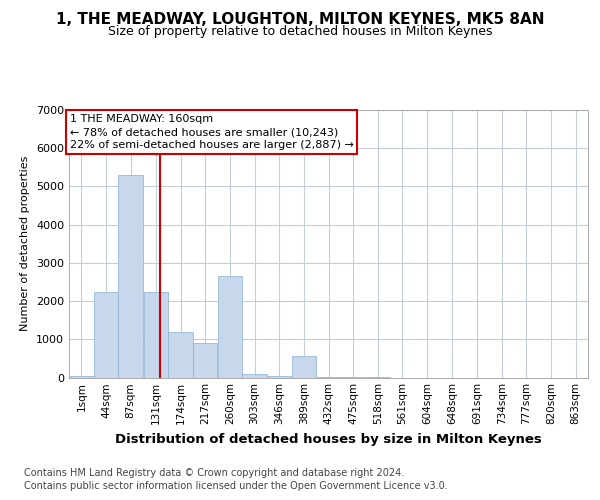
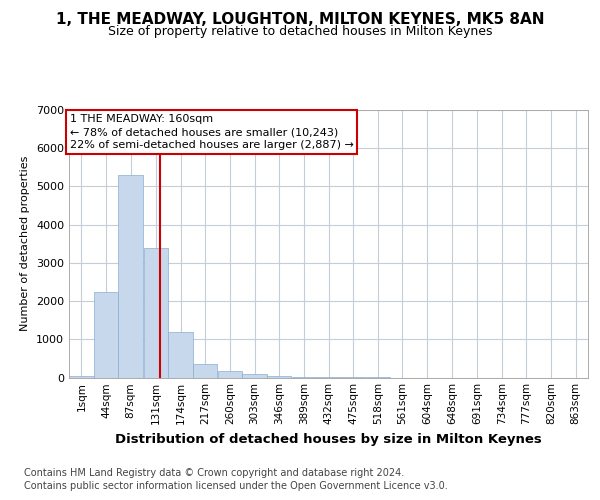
131sqm: 2250 -> 3400
217sqm: 900 -> 350
260sqm: 2650 -> 180
389sqm: 550 -> 10
